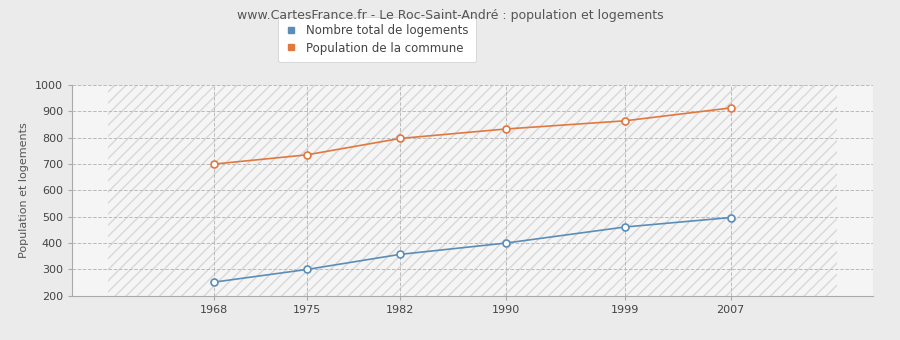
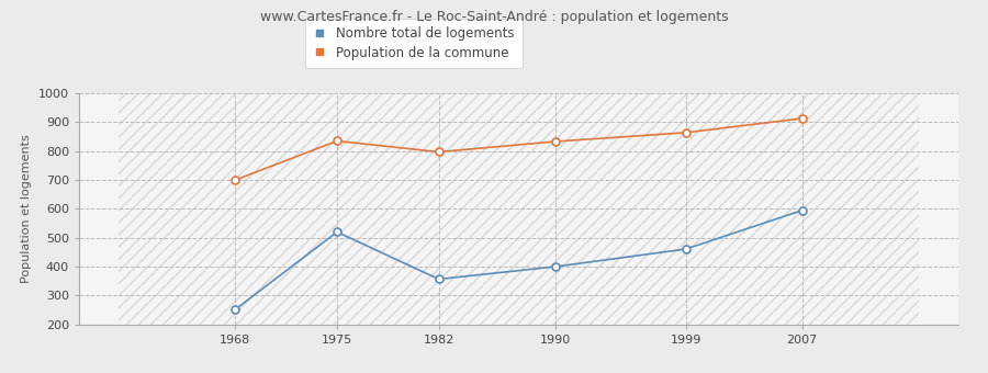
Nombre total de logements/1975: 300 -> 520
Population de la commune/1975: 735 -> 835
Nombre total de logements/2007: 497 -> 595
